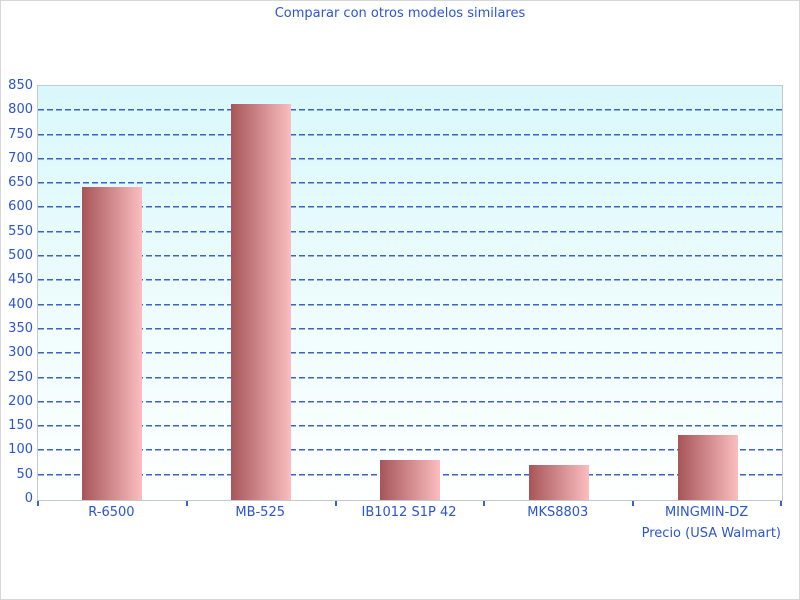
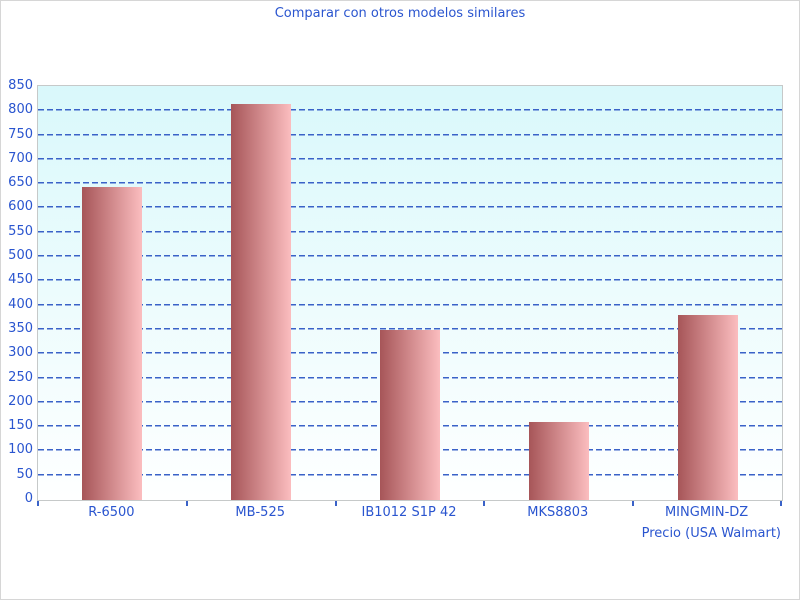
IB1012 S1P 42: 80 -> 350
MKS8803: 70 -> 160
MINGMIN-DZ: 130 -> 380
